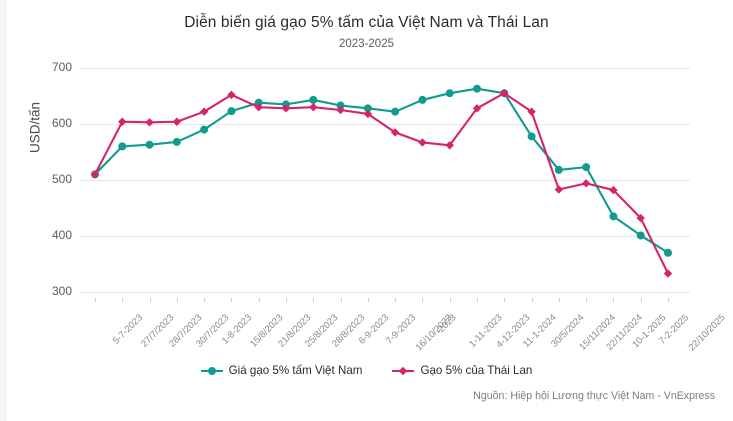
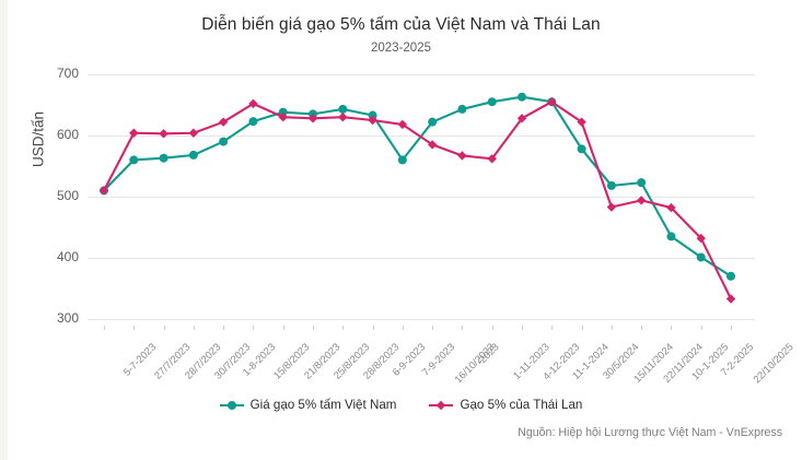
Giá gạo 5% tấm Việt Nam/7-9-2023: 630 -> 560
